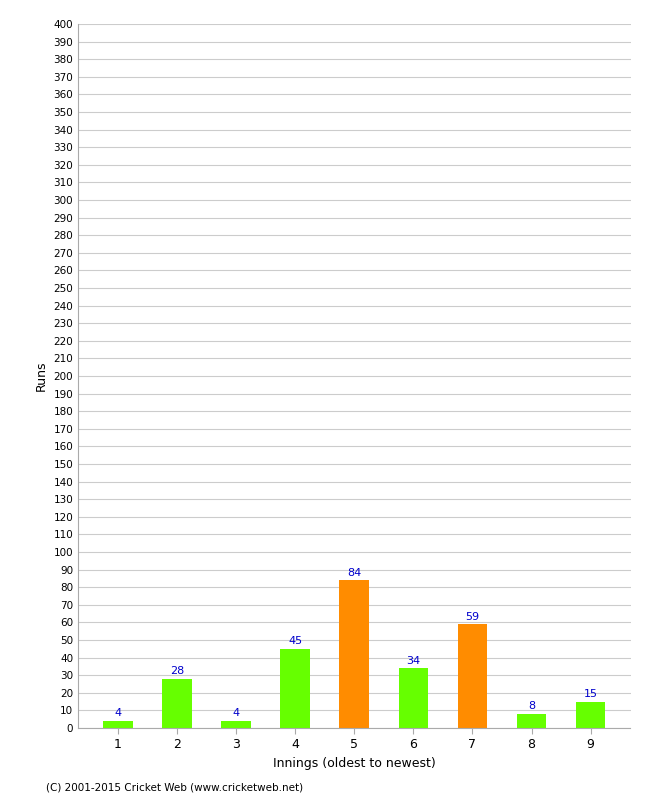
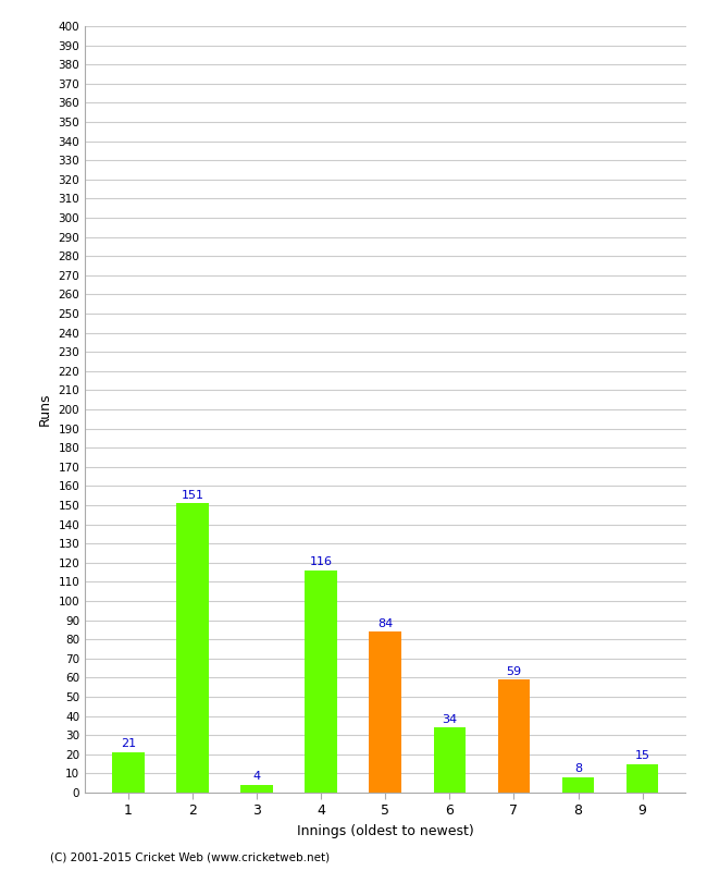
1: 4 -> 21
2: 28 -> 151
4: 45 -> 116
